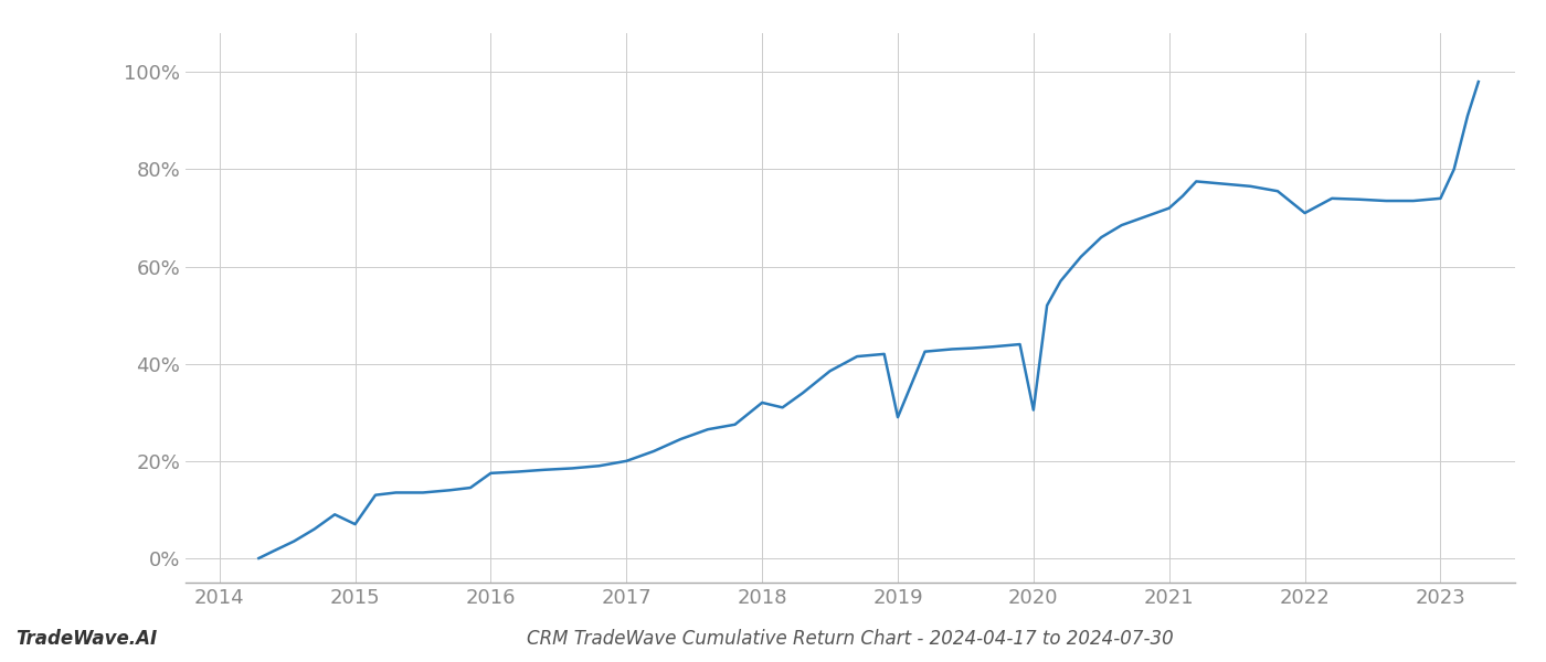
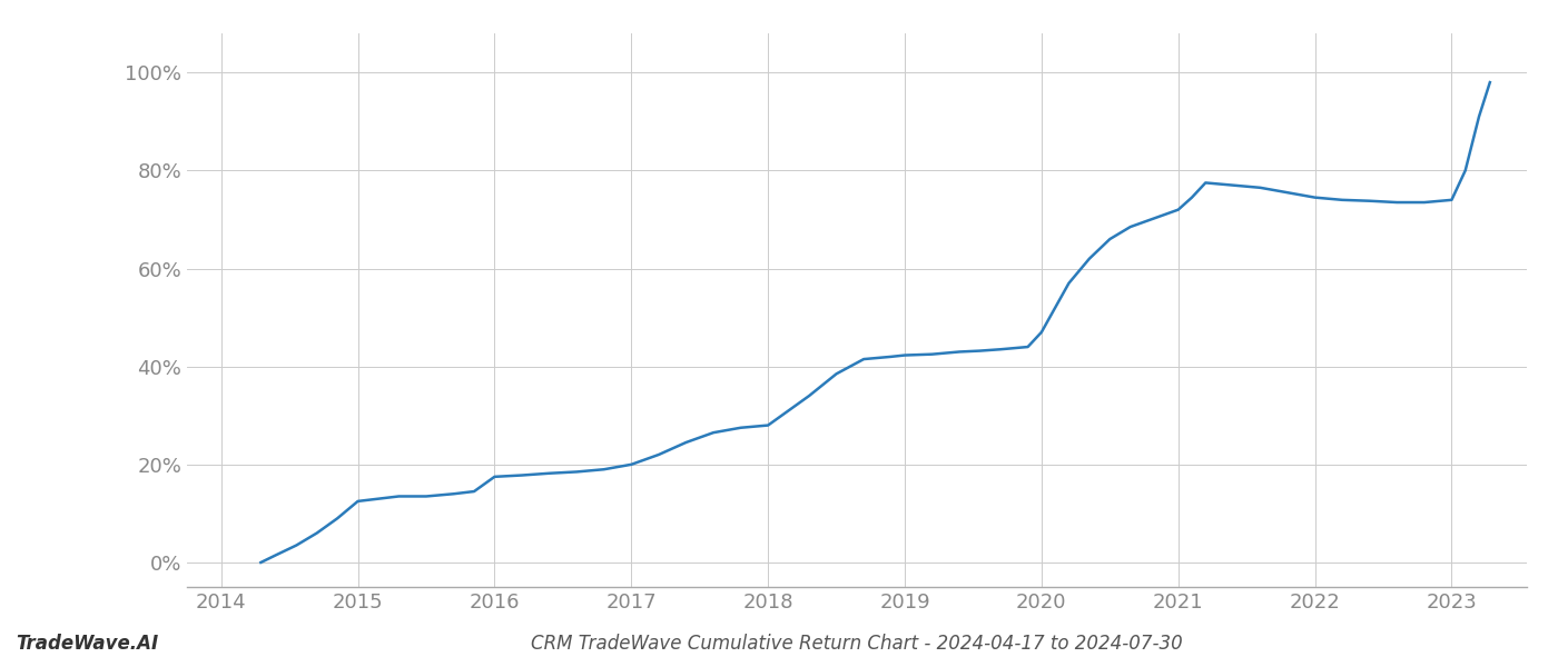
2015: 7.0% -> 12.5%
2018: 32.0% -> 28.0%
2019: 29.0% -> 42.3%
2020: 30.5% -> 47.0%
2022: 71.0% -> 74.5%
